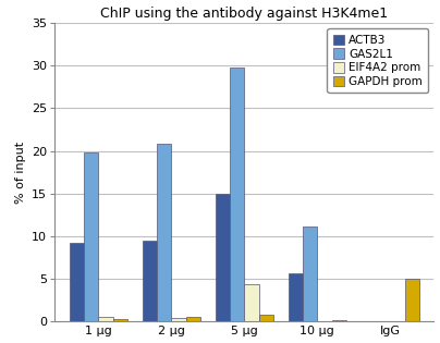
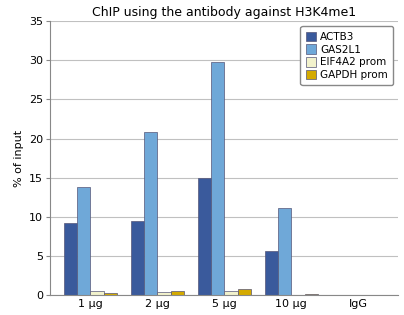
GAS2L1/1 μg: 19.8 -> 13.8
EIF4A2 prom/5 μg: 4.4 -> 0.6
GAPDH prom/IgG: 5.0 -> 0.0
